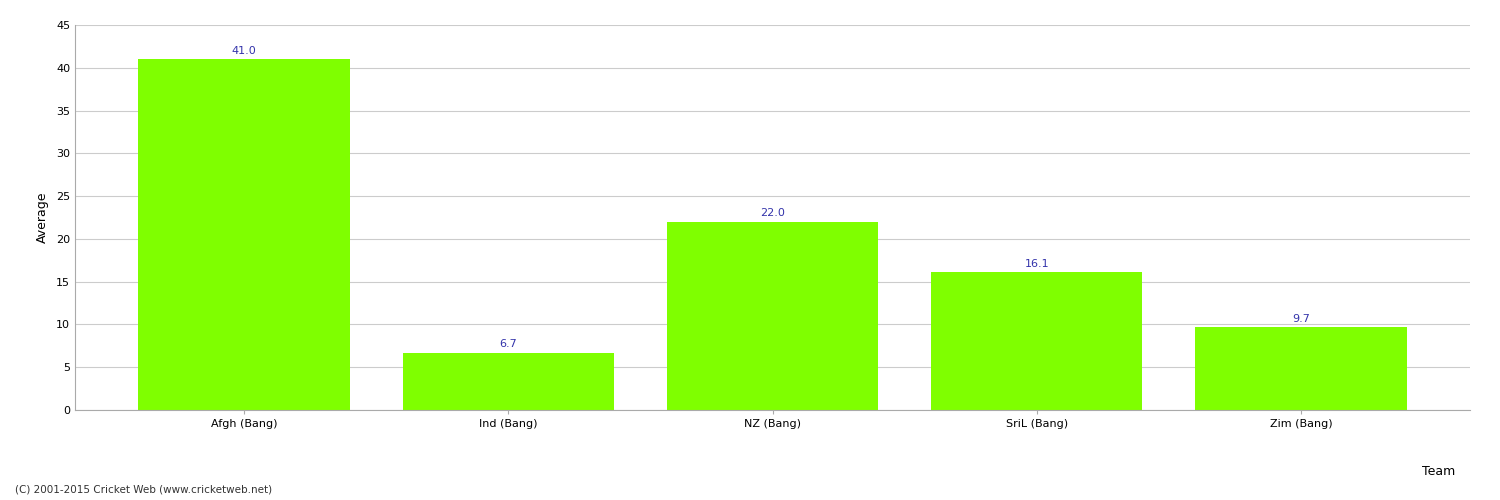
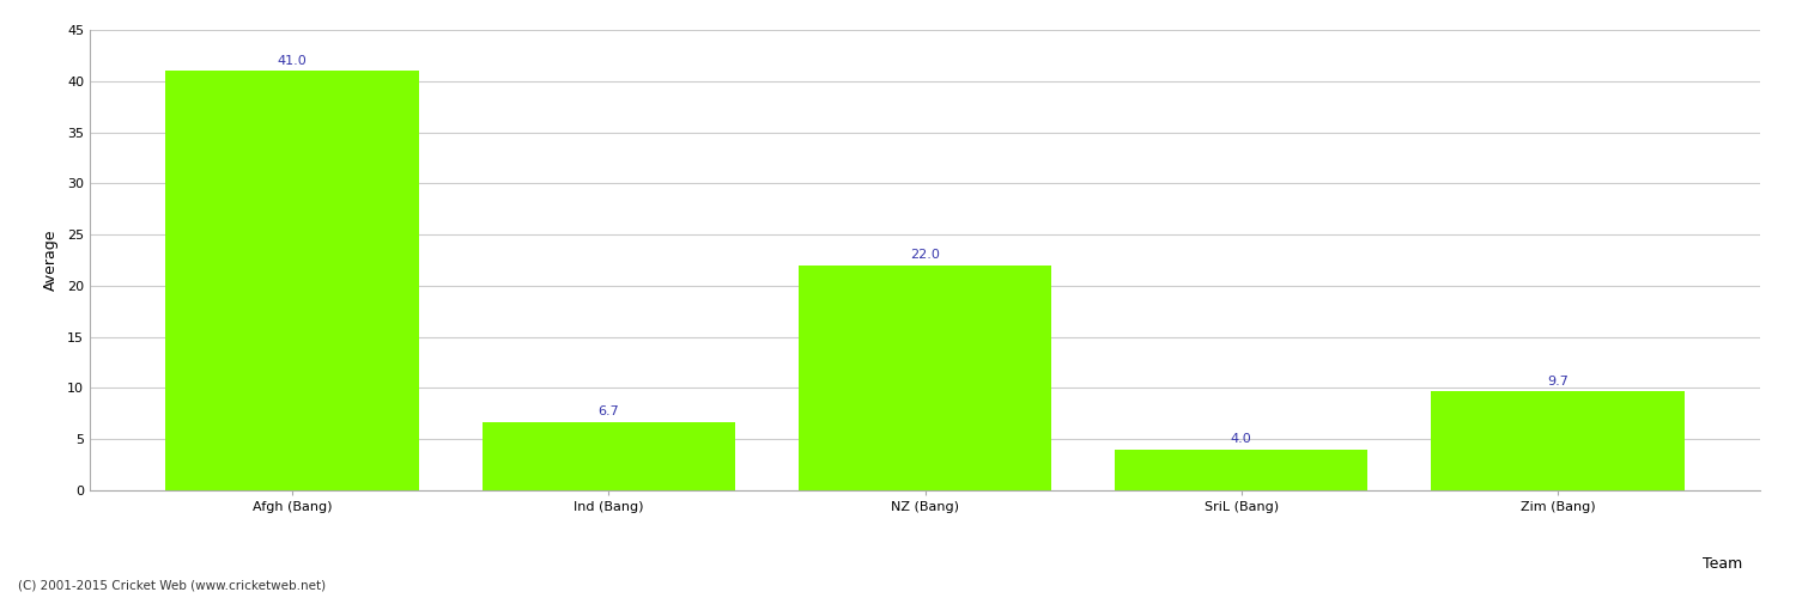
SriL (Bang): 16.1 -> 4.0
